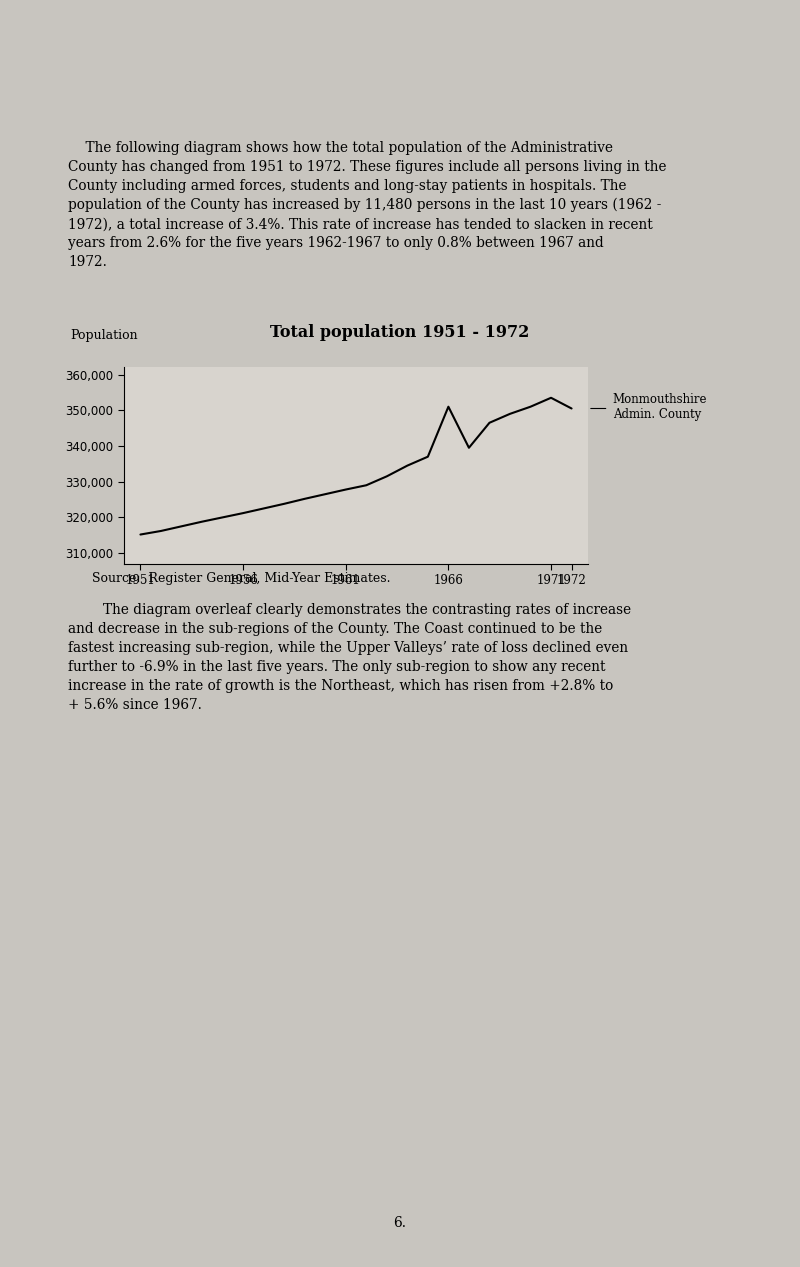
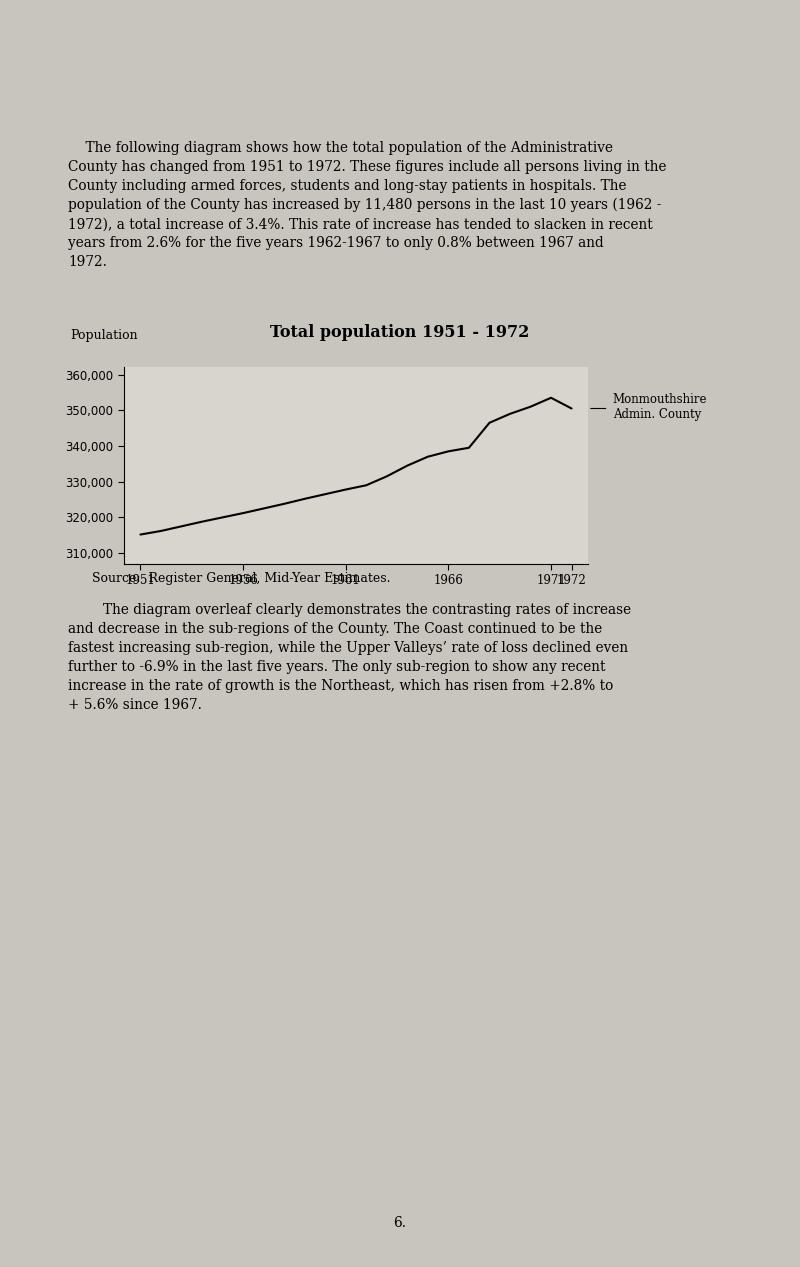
1966: 351,000 -> 338,500
